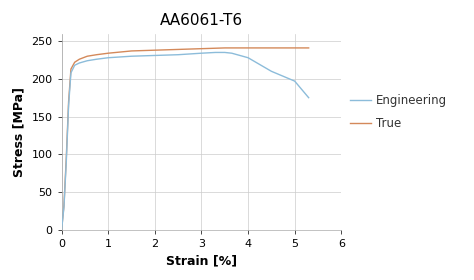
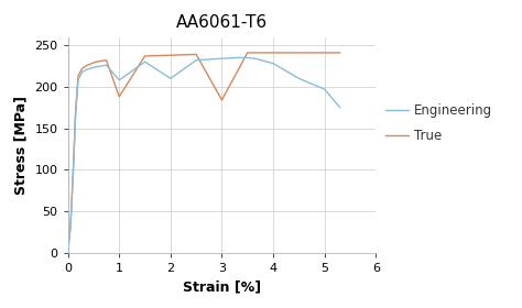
Engineering/1: 228 -> 208
True/1: 234 -> 188
Engineering/2: 231 -> 210
True/3: 240 -> 184
